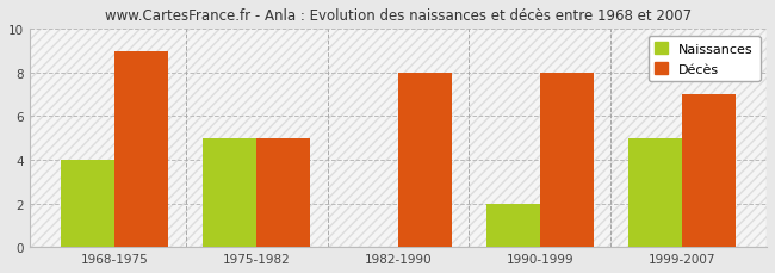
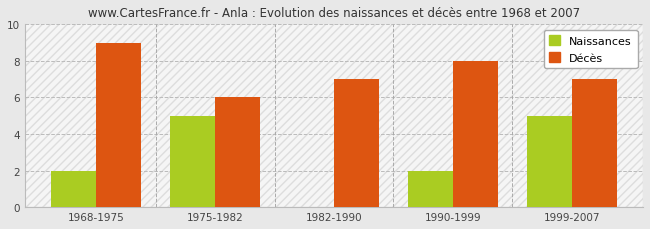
Naissances/1968-1975: 4 -> 2
Décès/1975-1982: 5 -> 6
Décès/1982-1990: 8 -> 7
